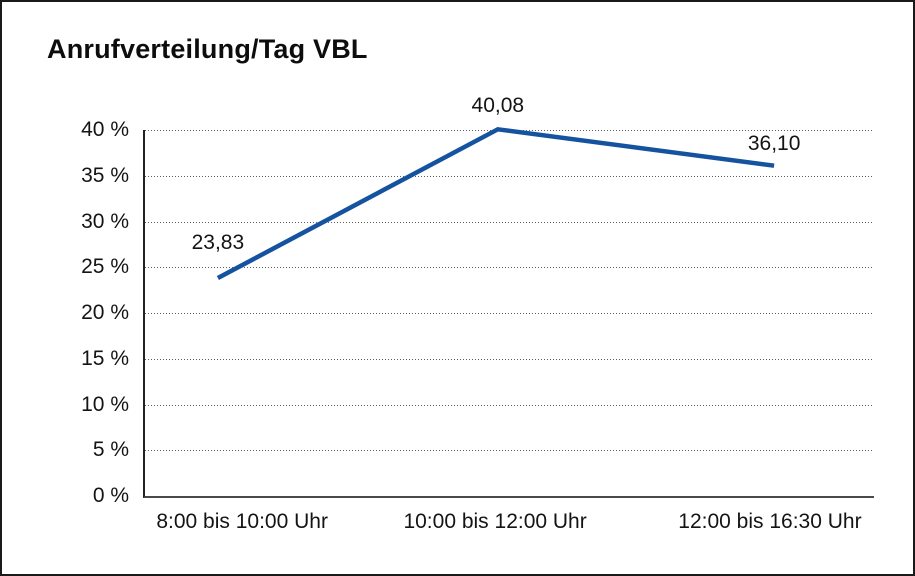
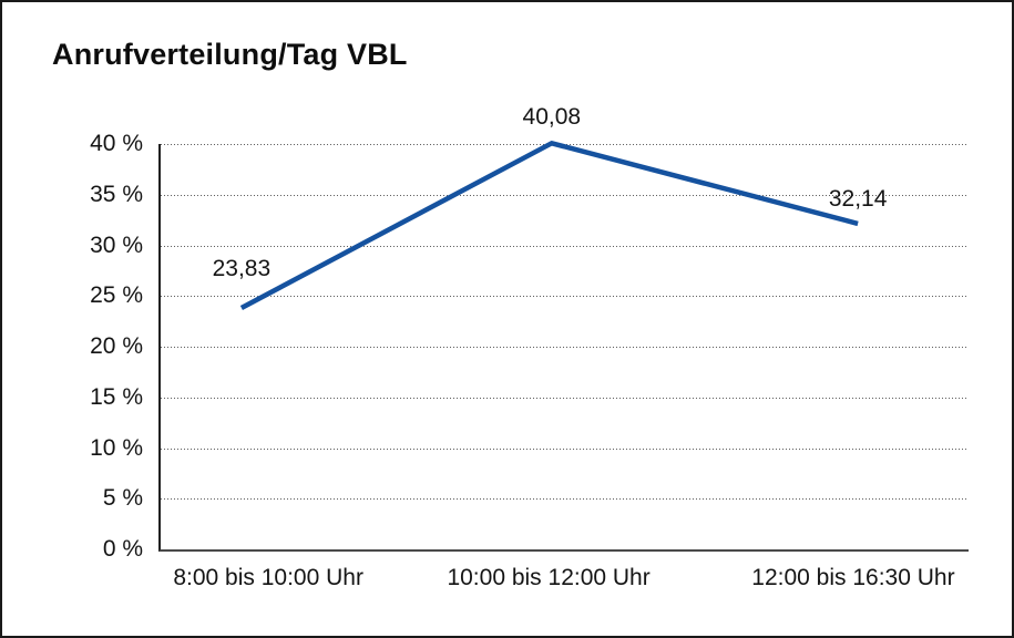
12:00 bis 16:30 Uhr: 36,10 -> 32,14
